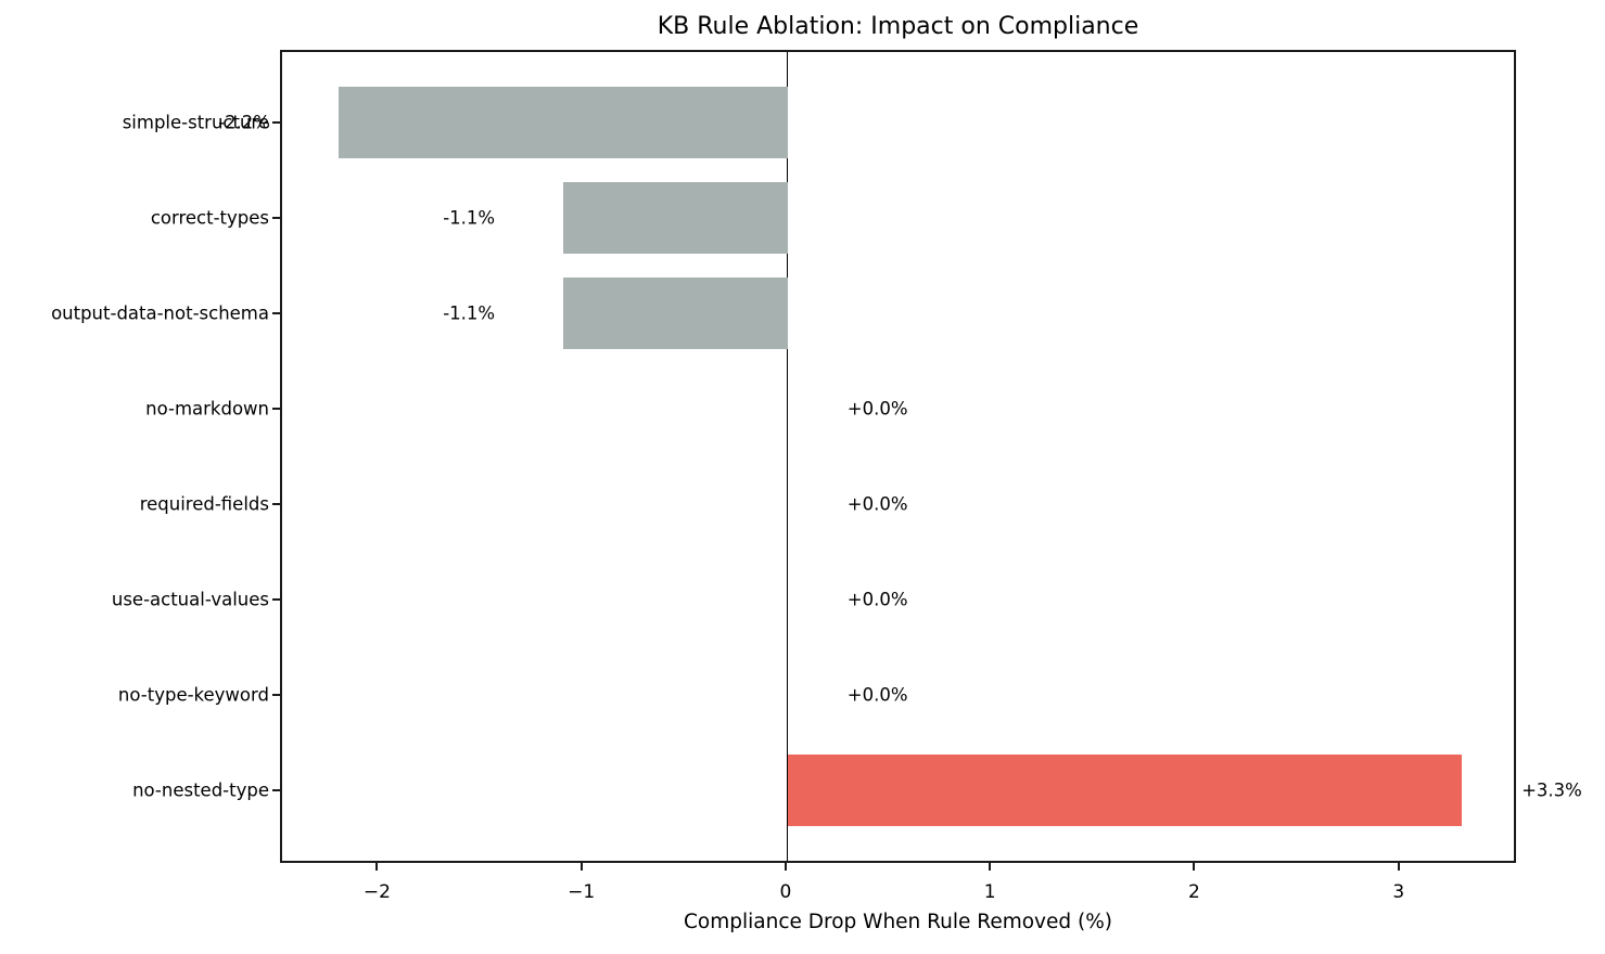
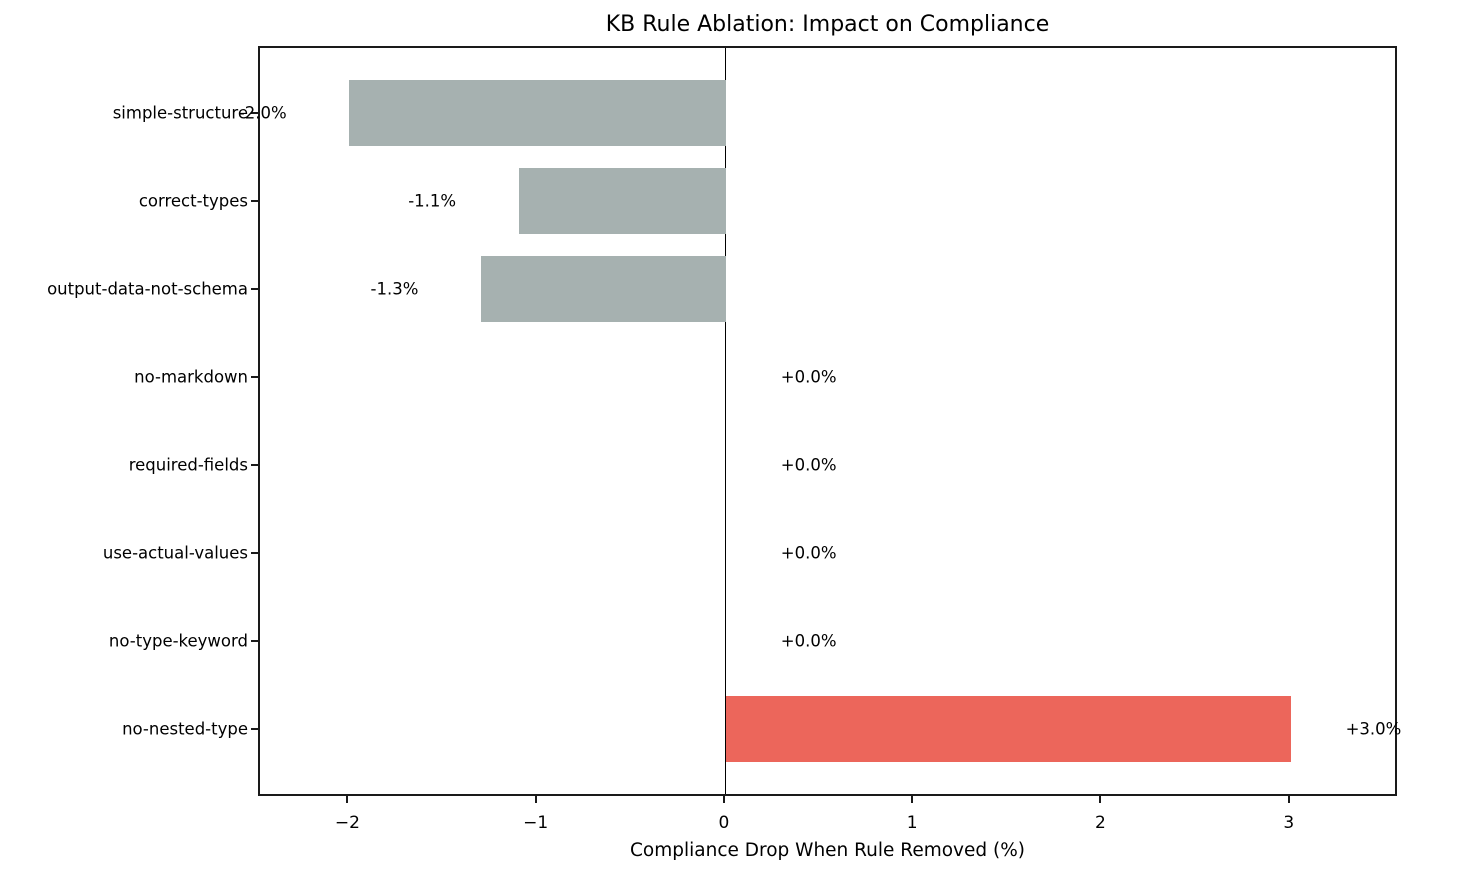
simple-structure: -2.2% -> -2.0%
output-data-not-schema: -1.1% -> -1.3%
no-nested-type: +3.3% -> +3.0%
